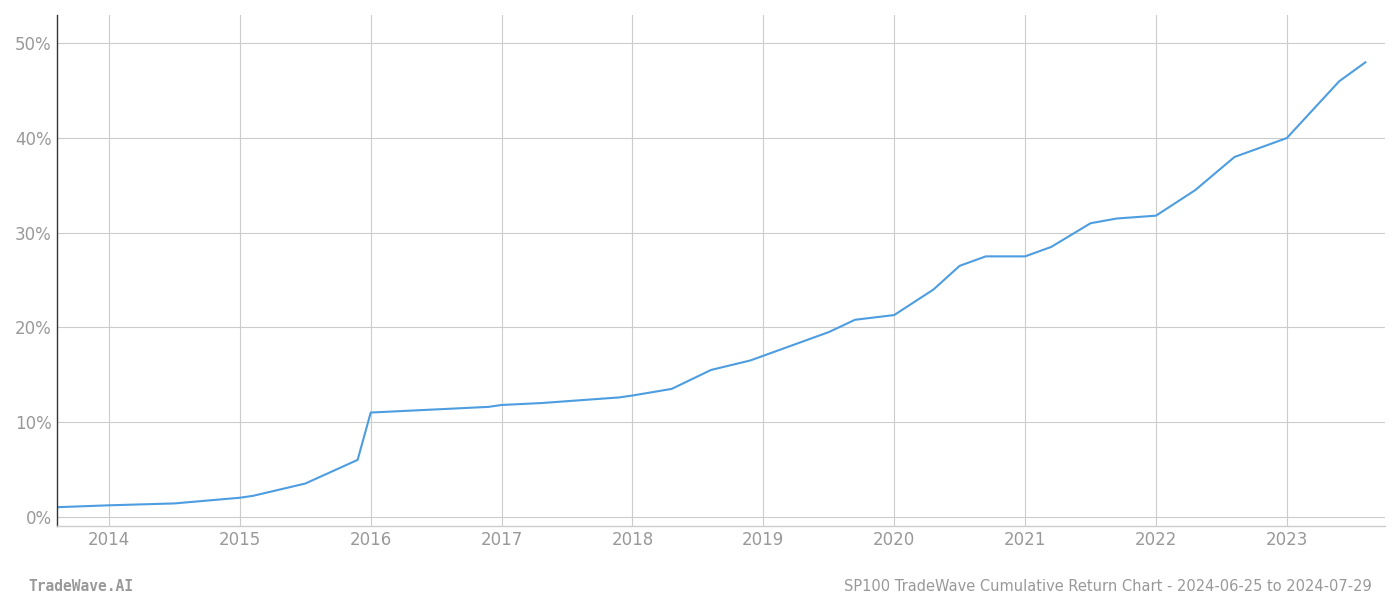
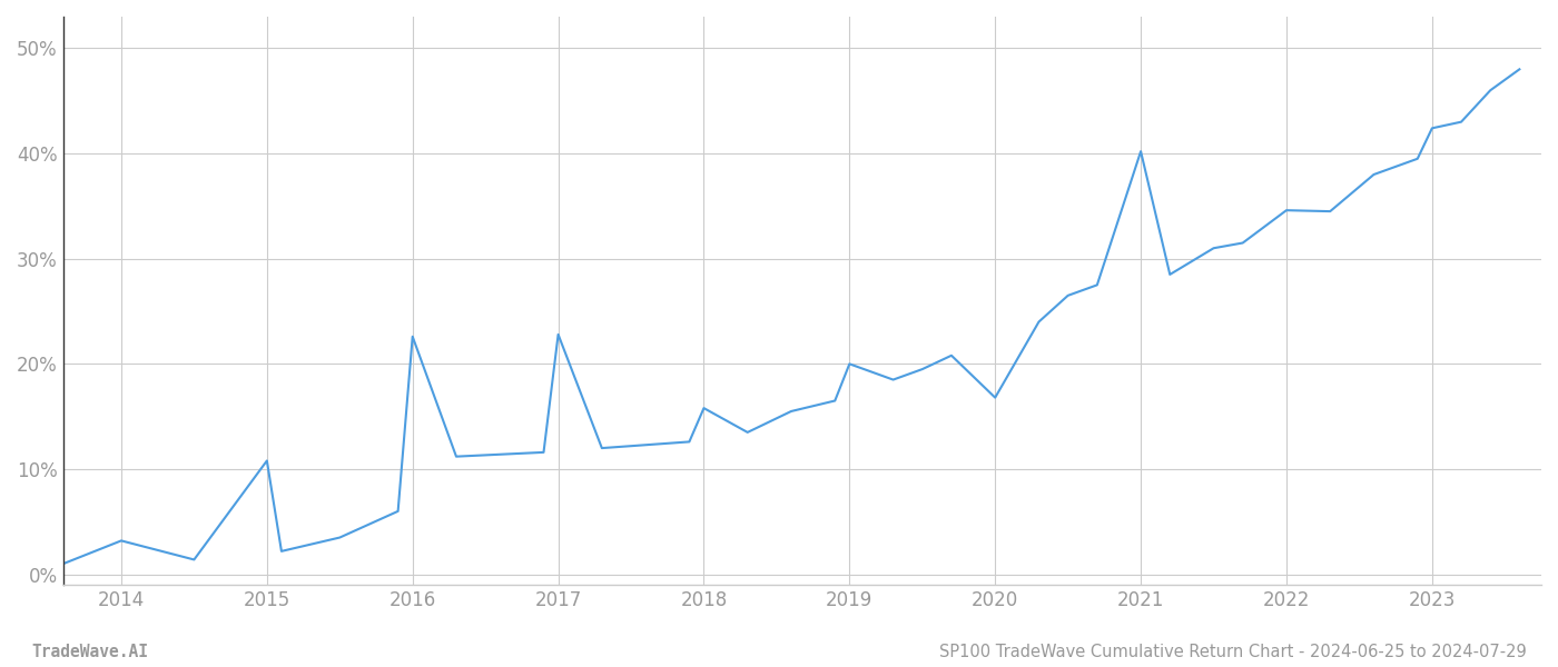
2014: 1.2% -> 3.2%
2015: 2.0% -> 10.8%
2016: 11.0% -> 22.6%
2017: 11.8% -> 22.8%
2018: 12.8% -> 15.8%
2019: 17.0% -> 20.0%
2020: 21.3% -> 16.8%
2021: 27.5% -> 40.2%
2022: 31.8% -> 34.6%
2023: 40.0% -> 42.4%
